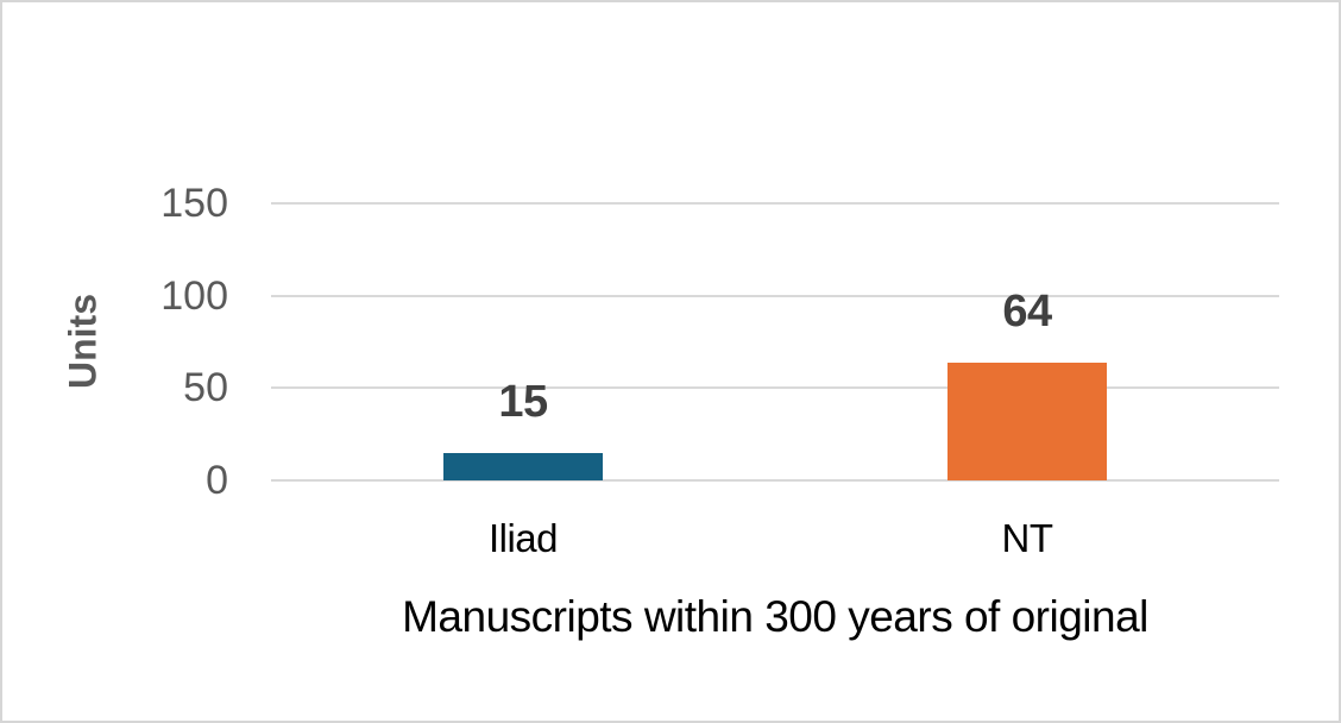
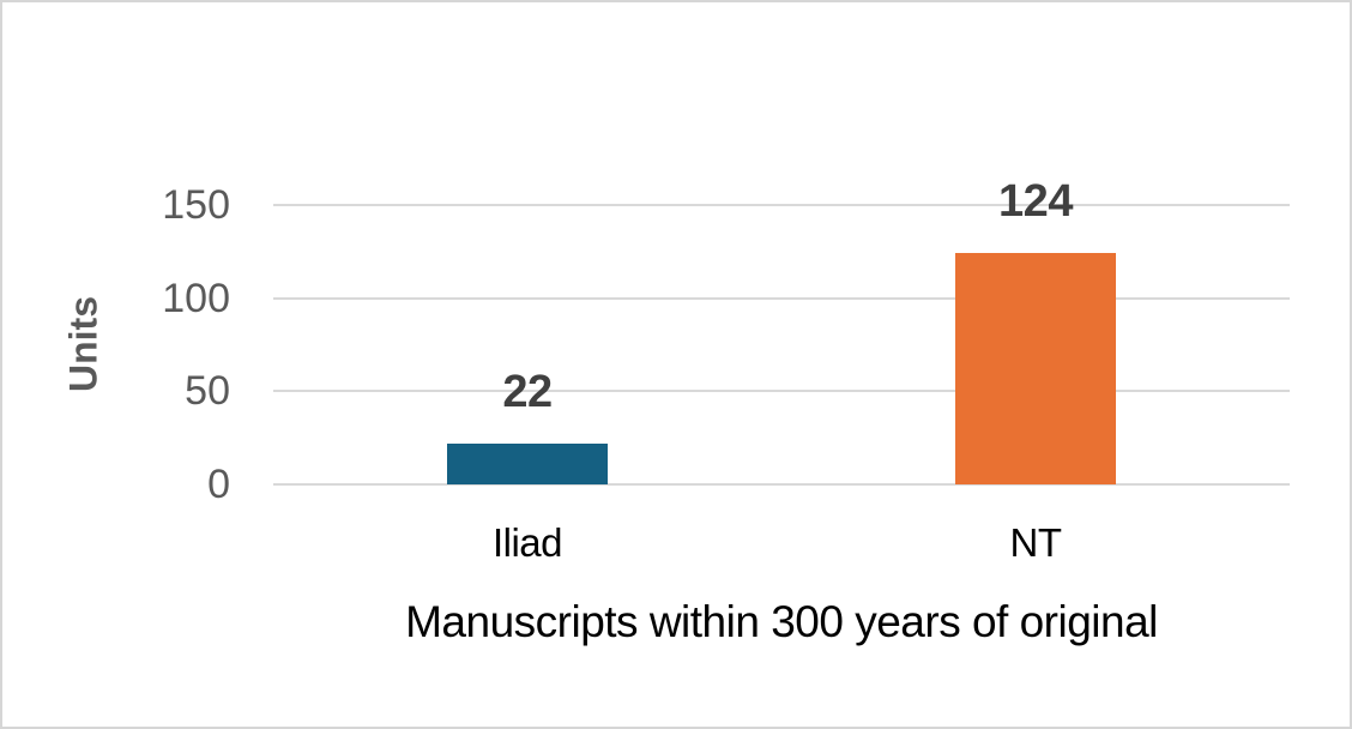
Iliad: 15 -> 22
NT: 64 -> 124
